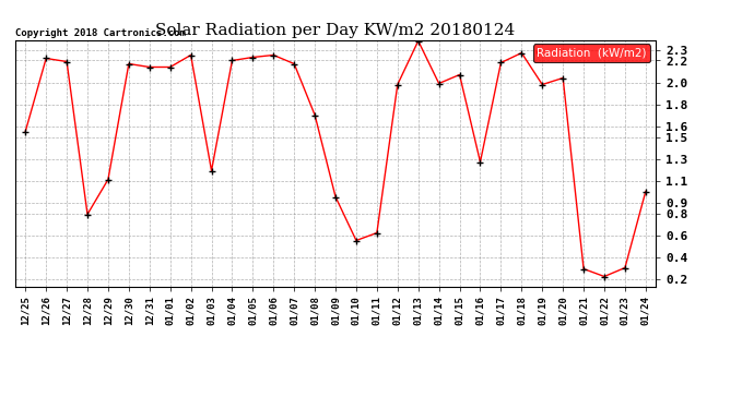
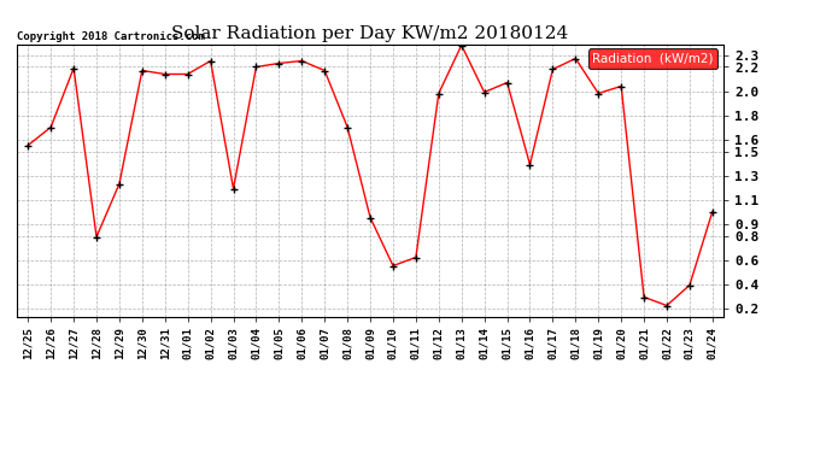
12/26: 2.22 -> 1.70
12/29: 1.11 -> 1.23
01/16: 1.27 -> 1.39
01/23: 0.30 -> 0.39
